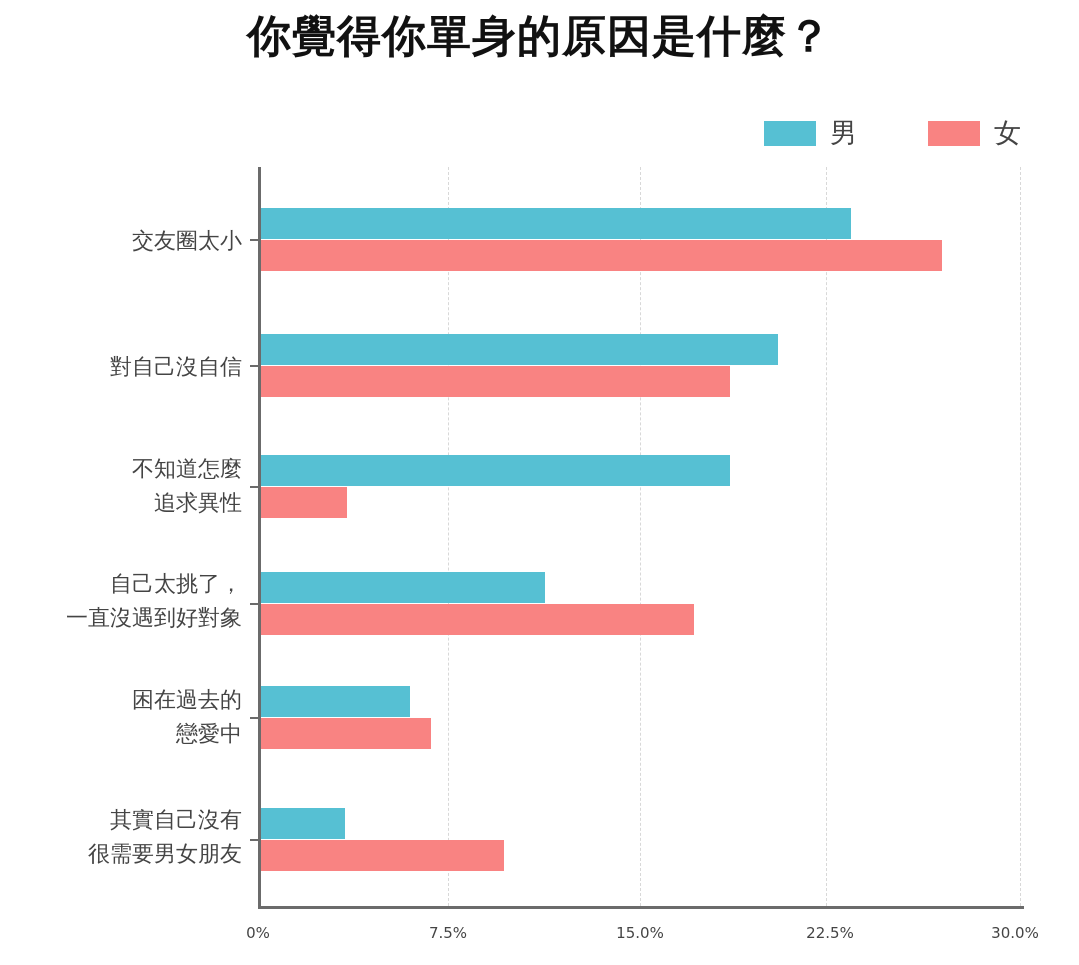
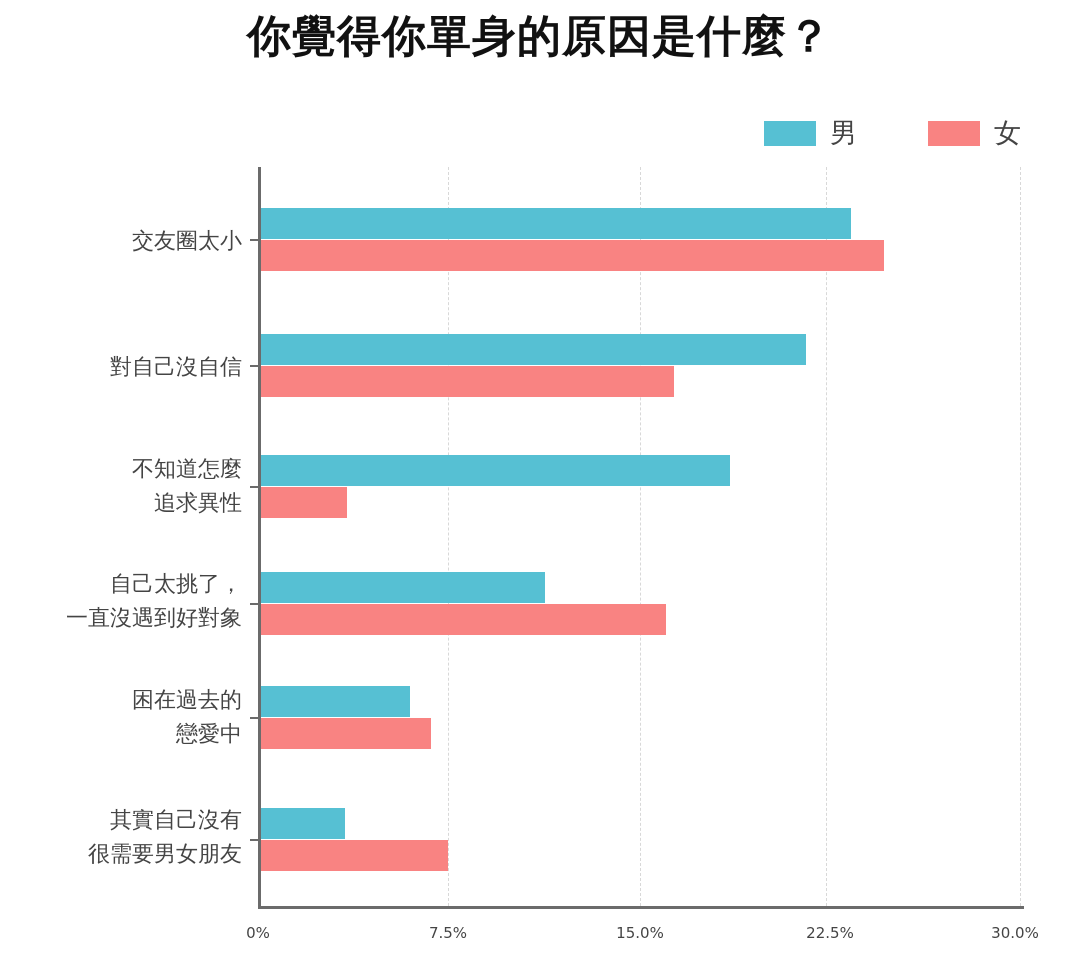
女/交友圈太小: 26.9% -> 24.6%
男/對自己沒自信: 20.4% -> 21.5%
女/對自己沒自信: 18.5% -> 16.3%
女/自己太挑了， 一直沒遇到好對象: 17.1% -> 16.0%
女/其實自己沒有 很需要男女朋友: 9.6% -> 7.4%
